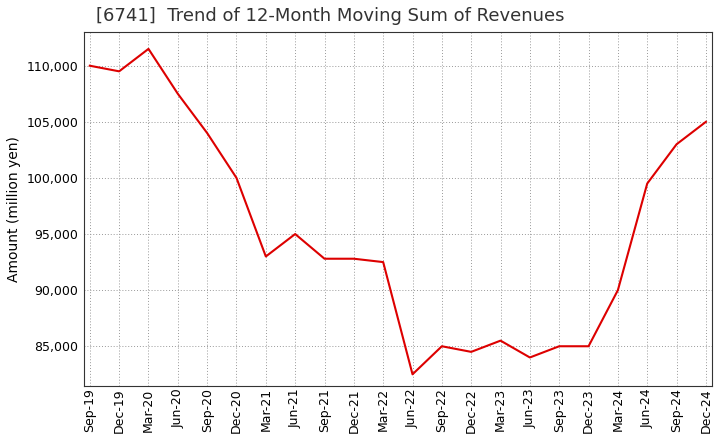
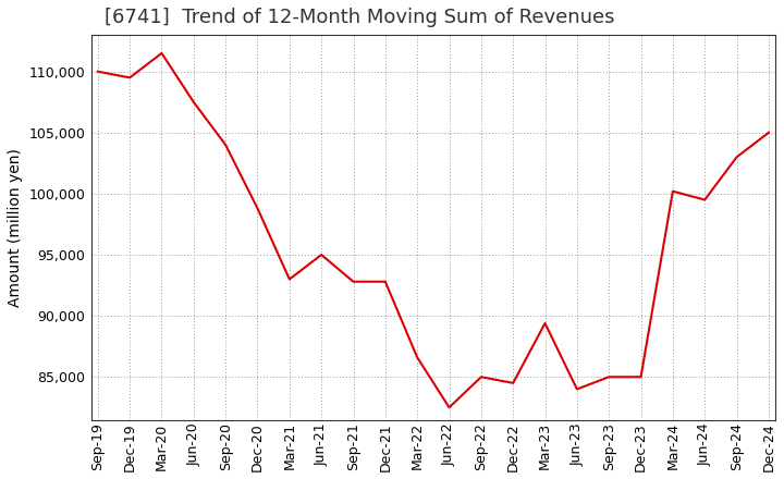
Dec-20: 100,000 -> 98,800
Mar-22: 92,500 -> 86,600
Mar-23: 85,500 -> 89,400
Mar-24: 90,000 -> 100,200
